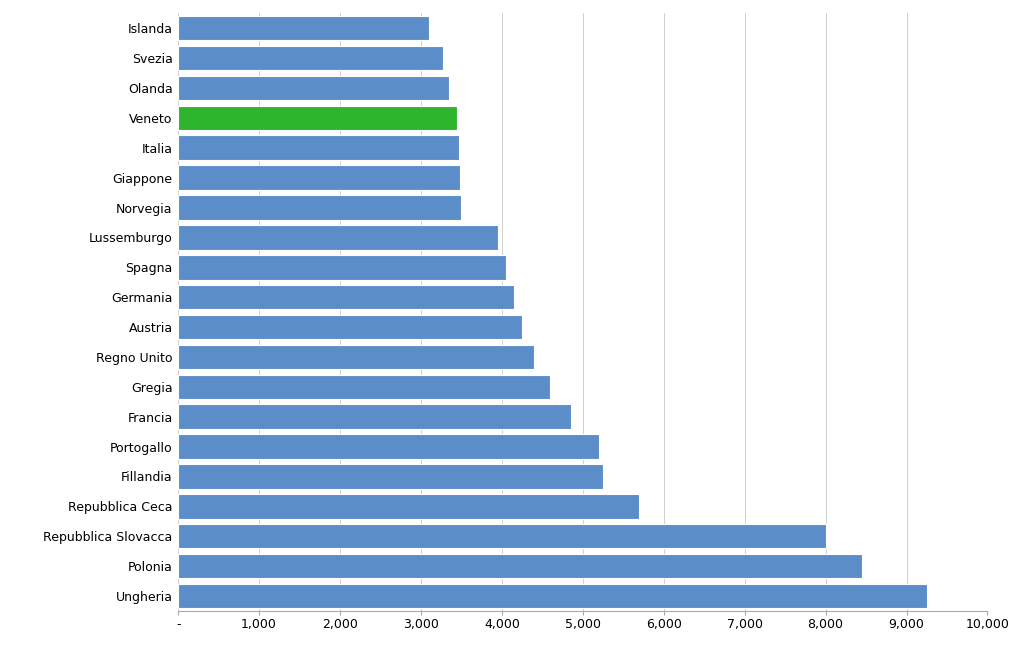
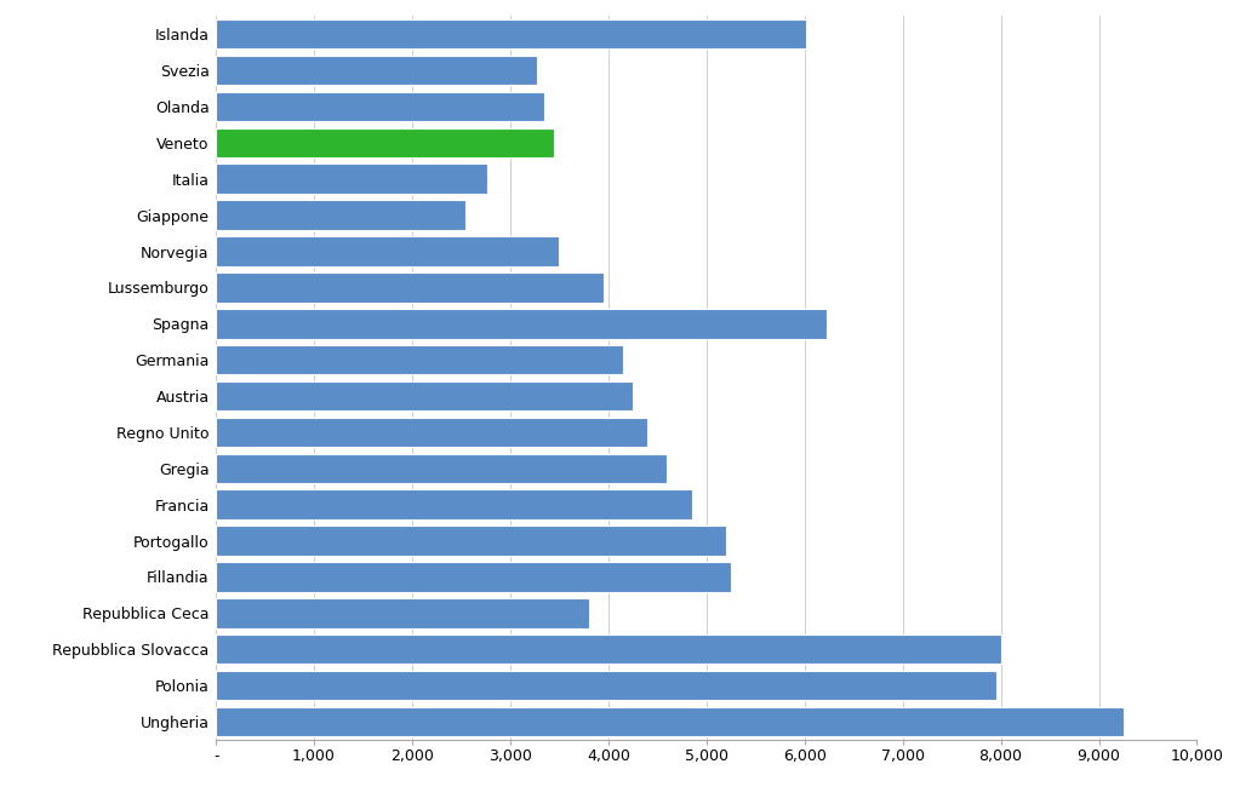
Islanda: 3,100 -> 6,020
Italia: 3,470 -> 2,760
Giappone: 3,480 -> 2,540
Spagna: 4,050 -> 6,220
Repubblica Ceca: 5,700 -> 3,800
Polonia: 8,450 -> 7,960
